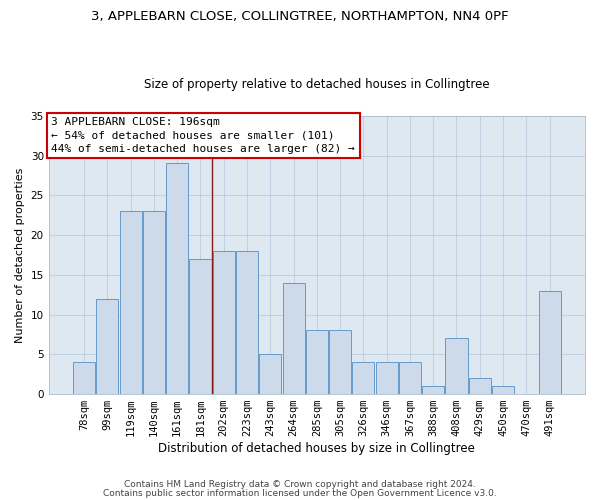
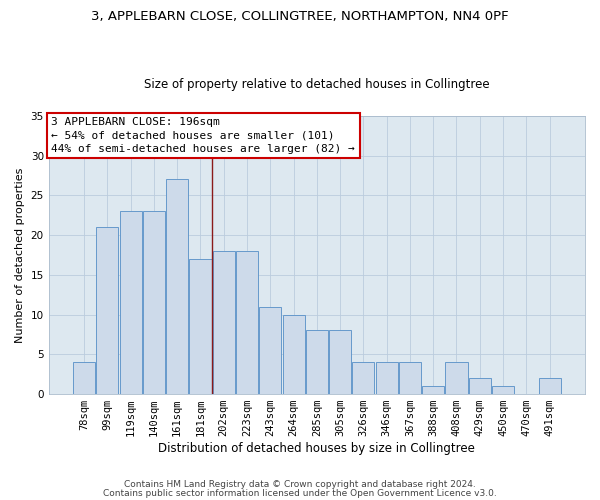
99sqm: 12 -> 21
161sqm: 29 -> 27
243sqm: 5 -> 11
264sqm: 14 -> 10
408sqm: 7 -> 4
491sqm: 13 -> 2
